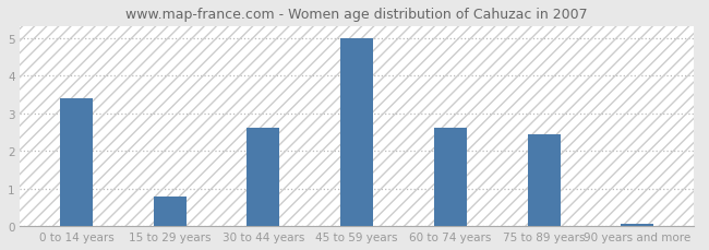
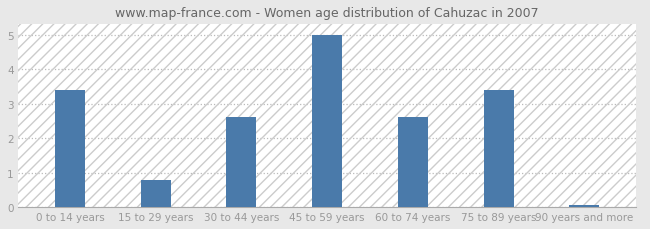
75 to 89 years: 2.45 -> 3.40
